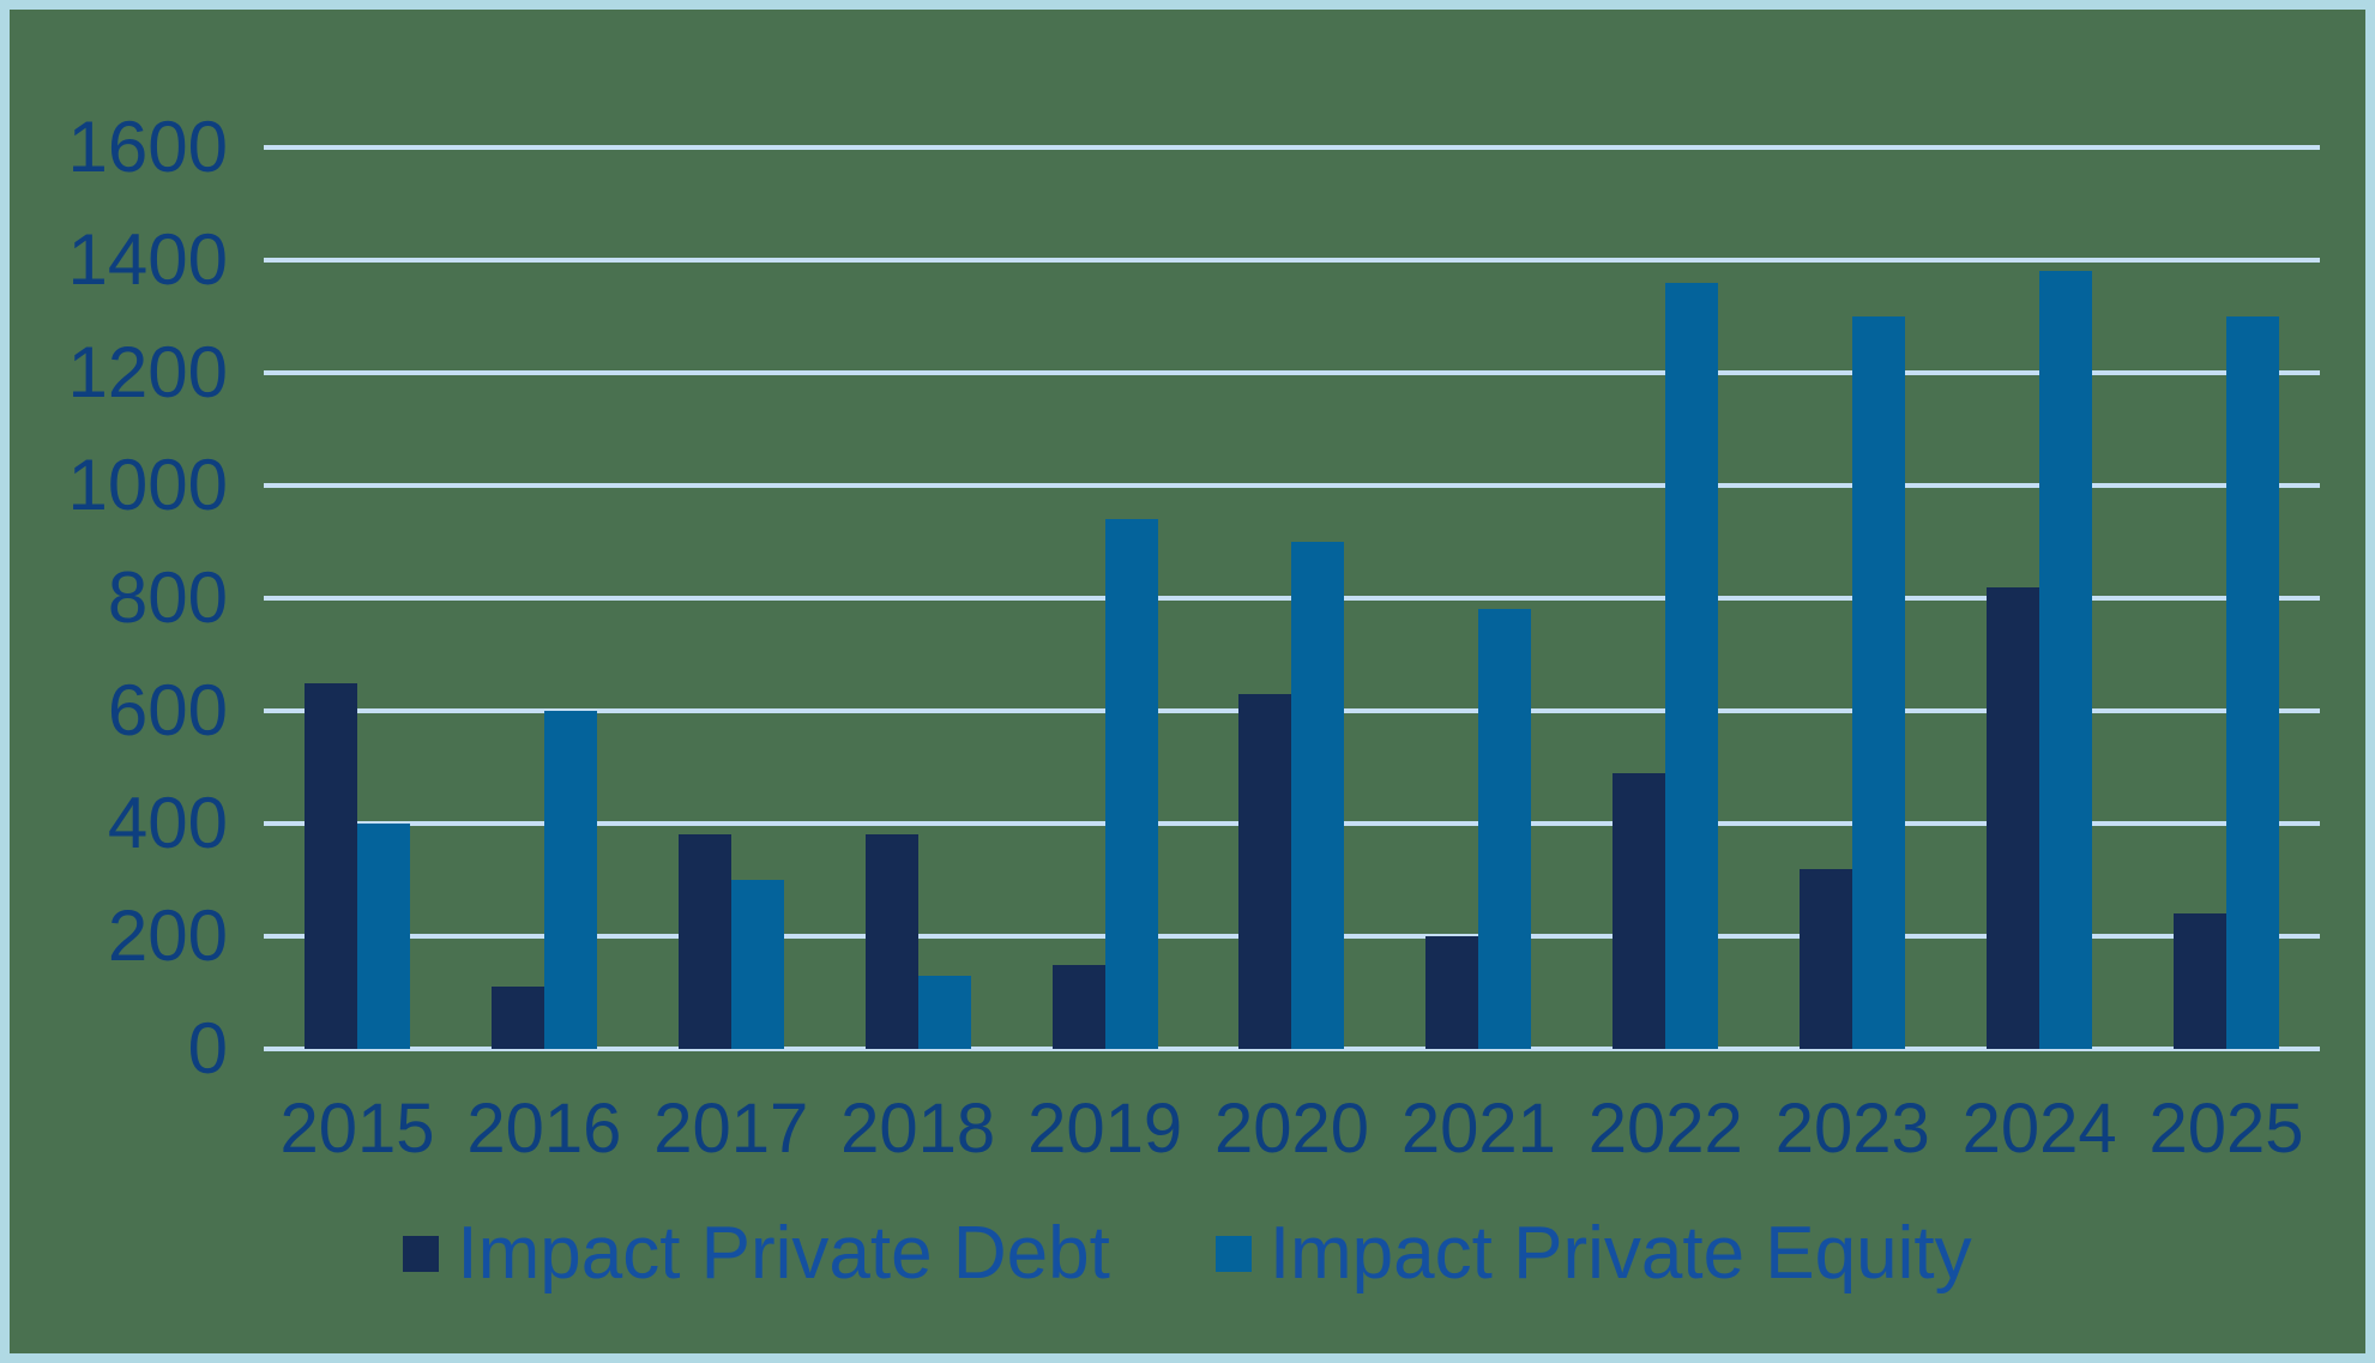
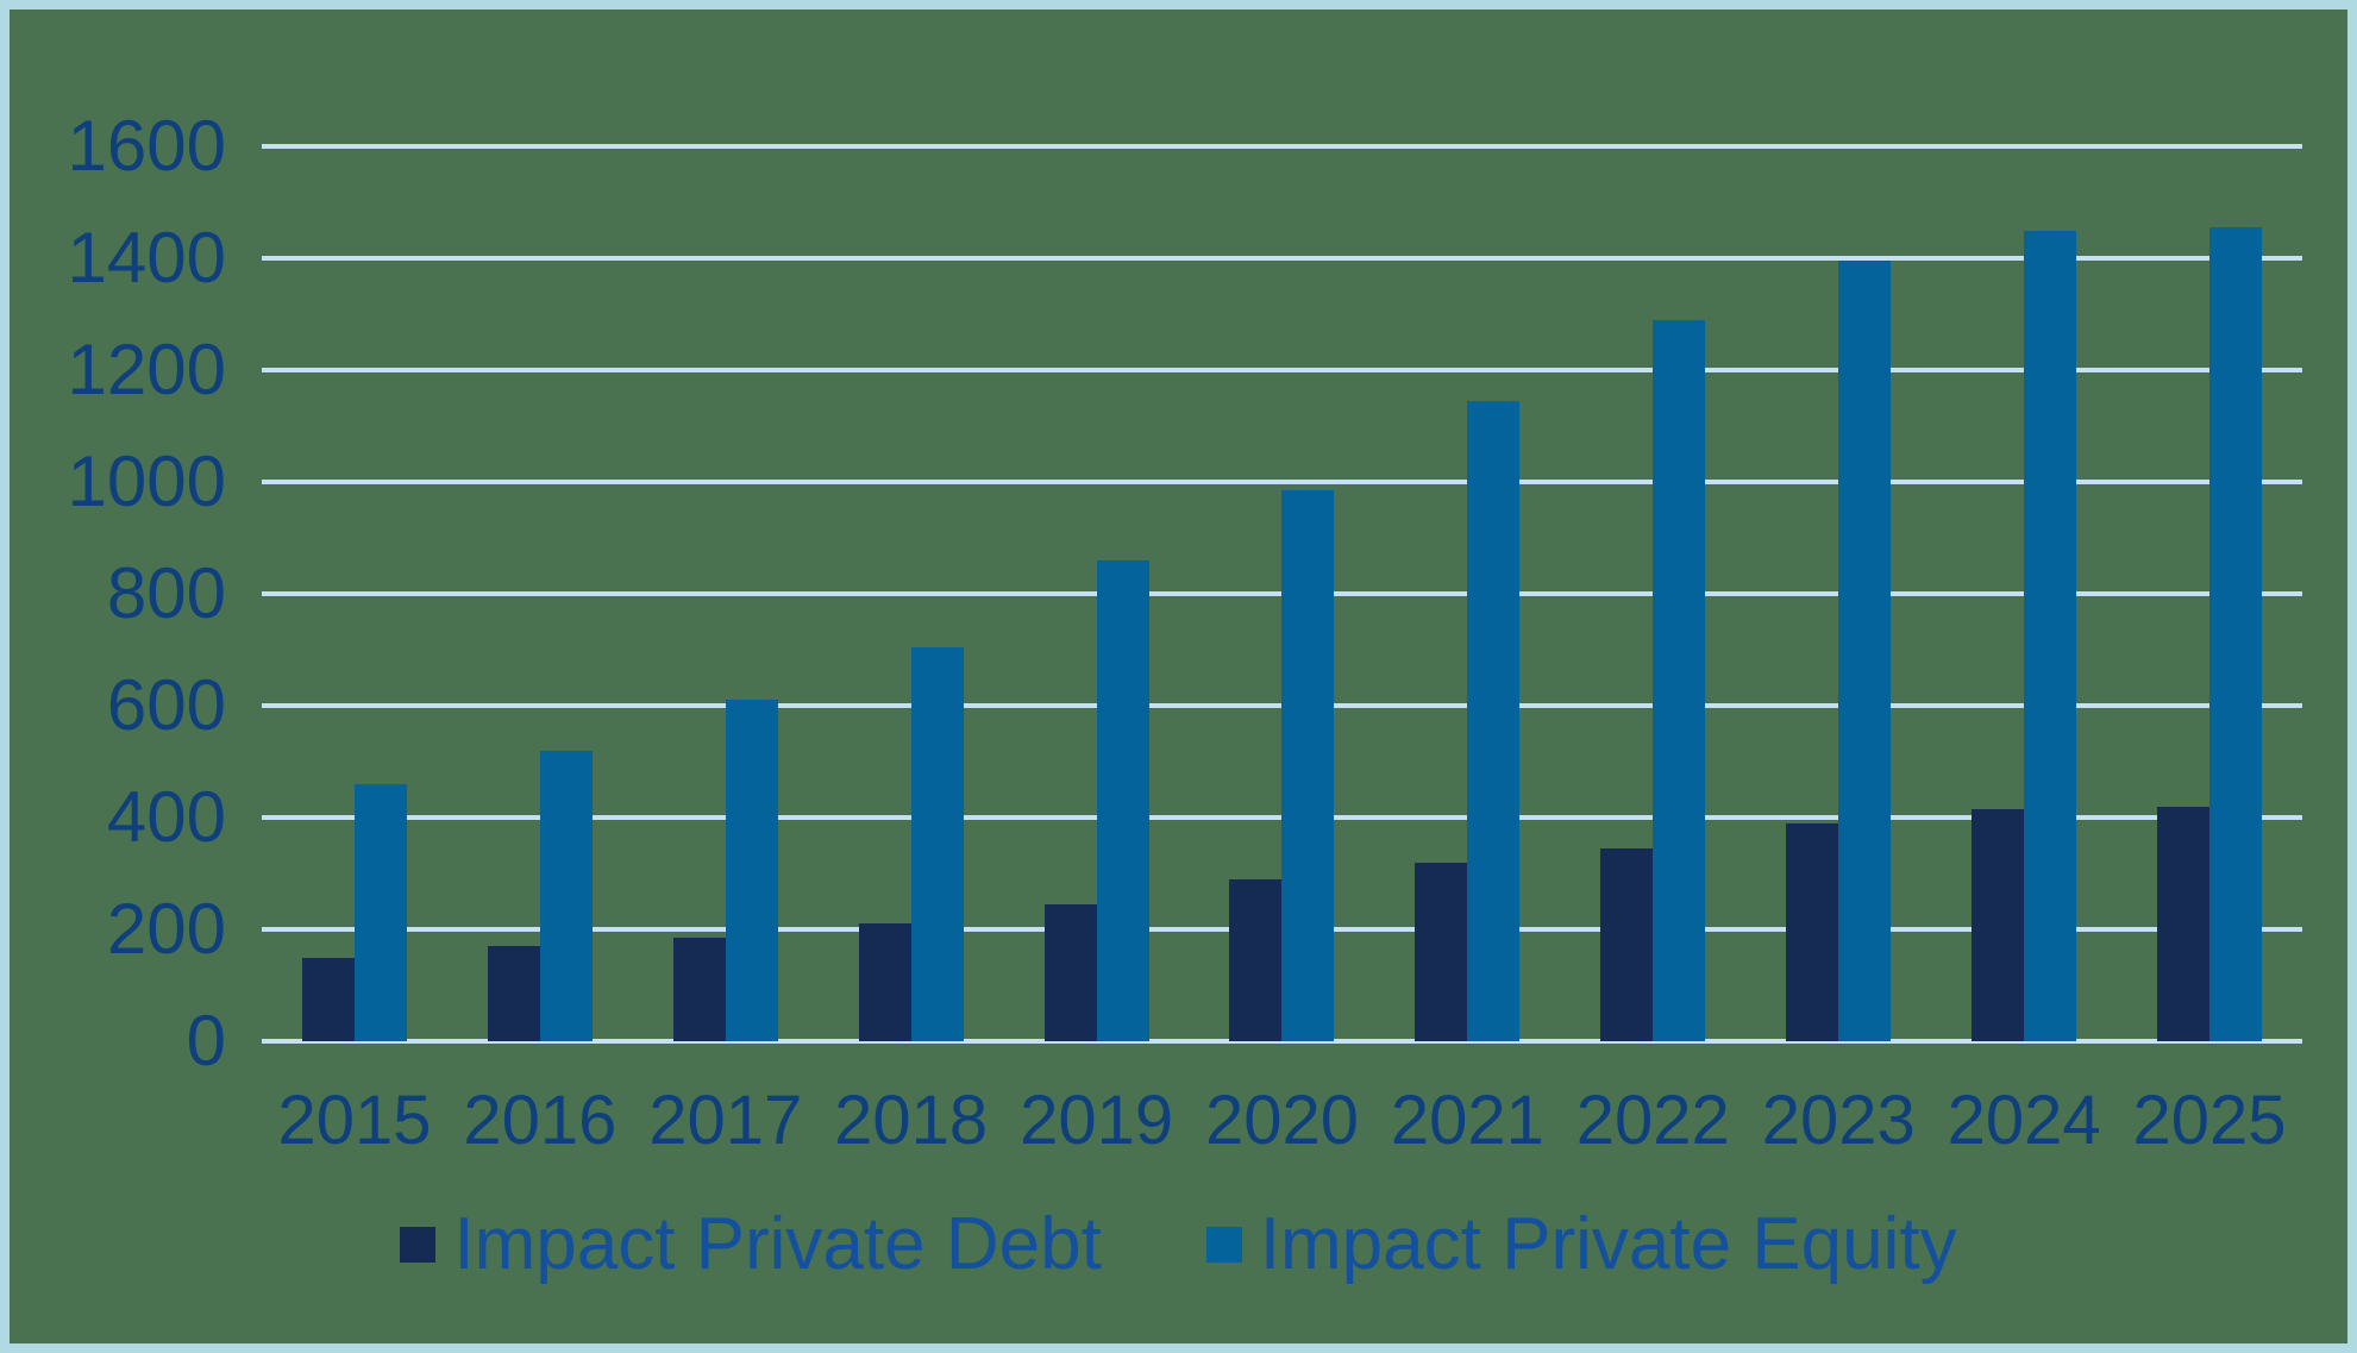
Impact Private Debt/2015: 650 -> 150
Impact Private Equity/2015: 400 -> 460
Impact Private Debt/2016: 110 -> 170
Impact Private Equity/2016: 600 -> 520
Impact Private Debt/2017: 380 -> 180
Impact Private Equity/2017: 300 -> 610
Impact Private Debt/2018: 380 -> 210
Impact Private Equity/2018: 130 -> 700
Impact Private Debt/2019: 150 -> 240
Impact Private Equity/2019: 940 -> 860
Impact Private Debt/2020: 630 -> 290
Impact Private Equity/2020: 900 -> 980
Impact Private Debt/2021: 200 -> 320
Impact Private Equity/2021: 780 -> 1140
Impact Private Debt/2022: 490 -> 340
Impact Private Equity/2022: 1360 -> 1290
Impact Private Debt/2023: 320 -> 390
Impact Private Equity/2023: 1300 -> 1400
Impact Private Debt/2024: 820 -> 420
Impact Private Equity/2024: 1380 -> 1450
Impact Private Debt/2025: 240 -> 420
Impact Private Equity/2025: 1300 -> 1460
